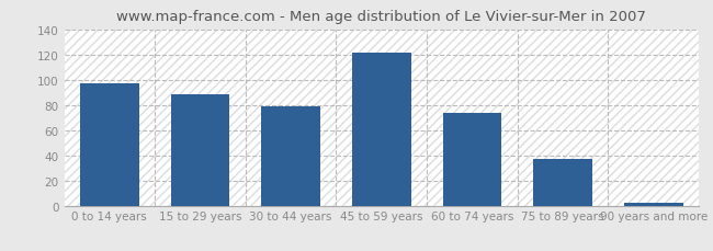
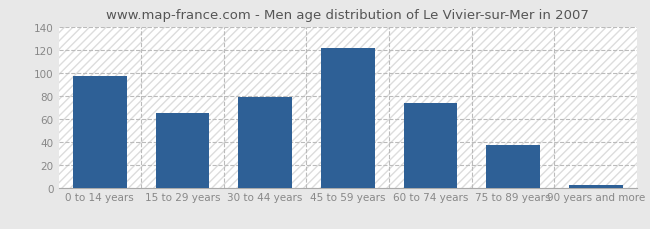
15 to 29 years: 88 -> 65
